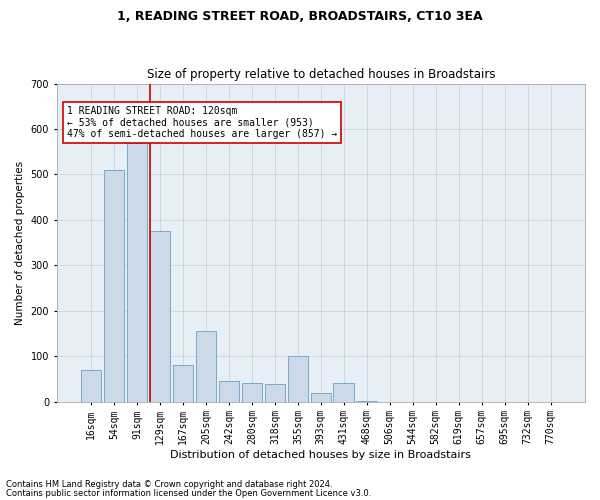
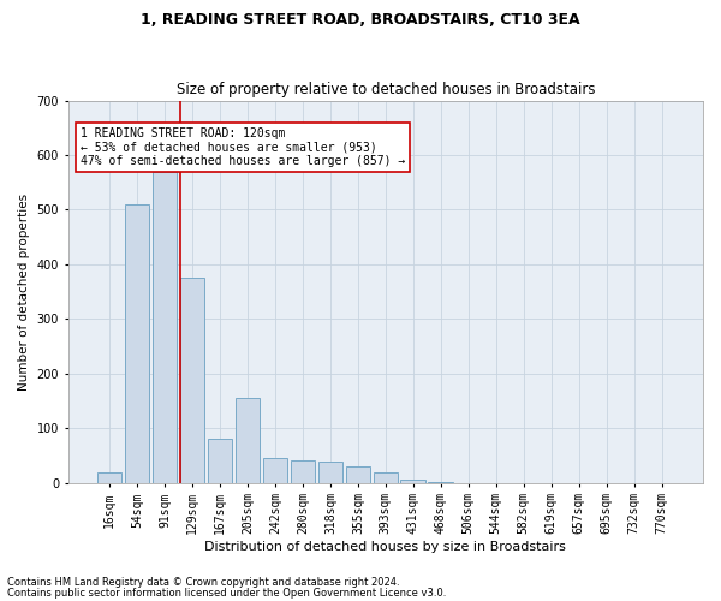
16sqm: 70 -> 18
355sqm: 100 -> 30
431sqm: 40 -> 5
